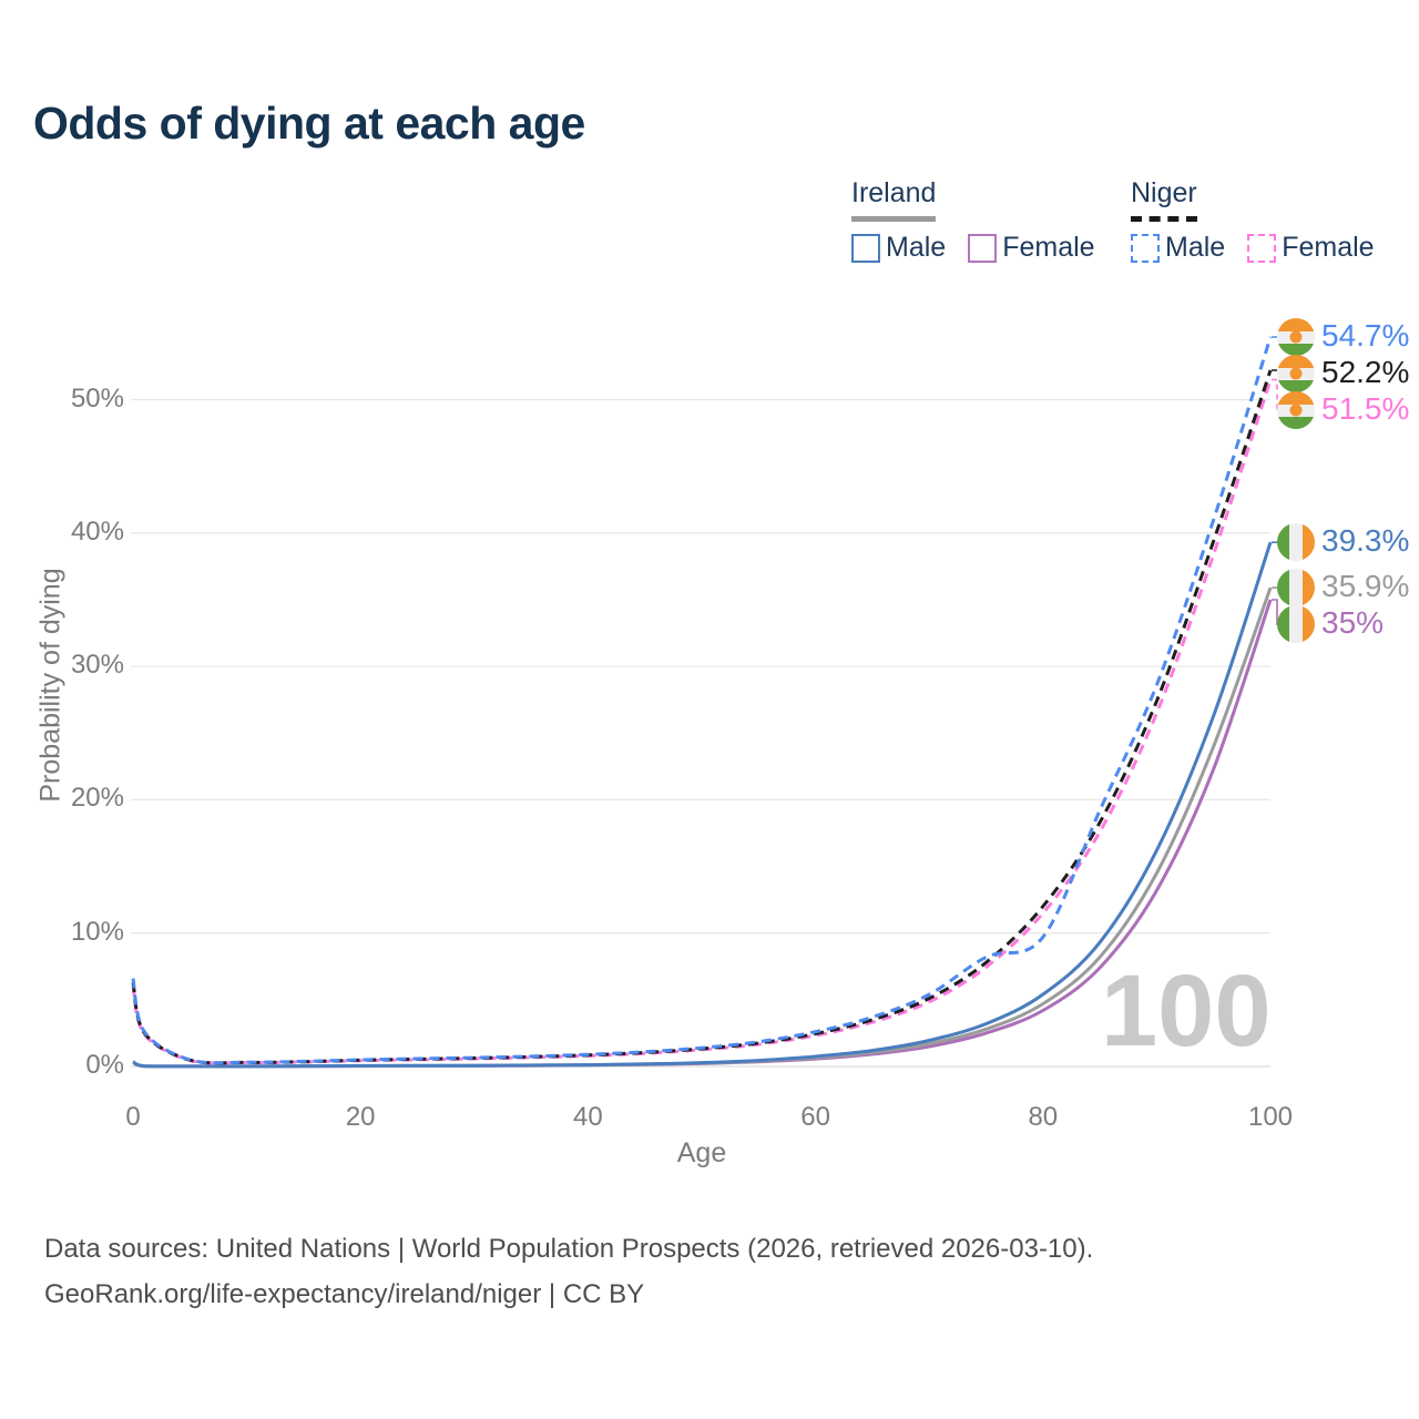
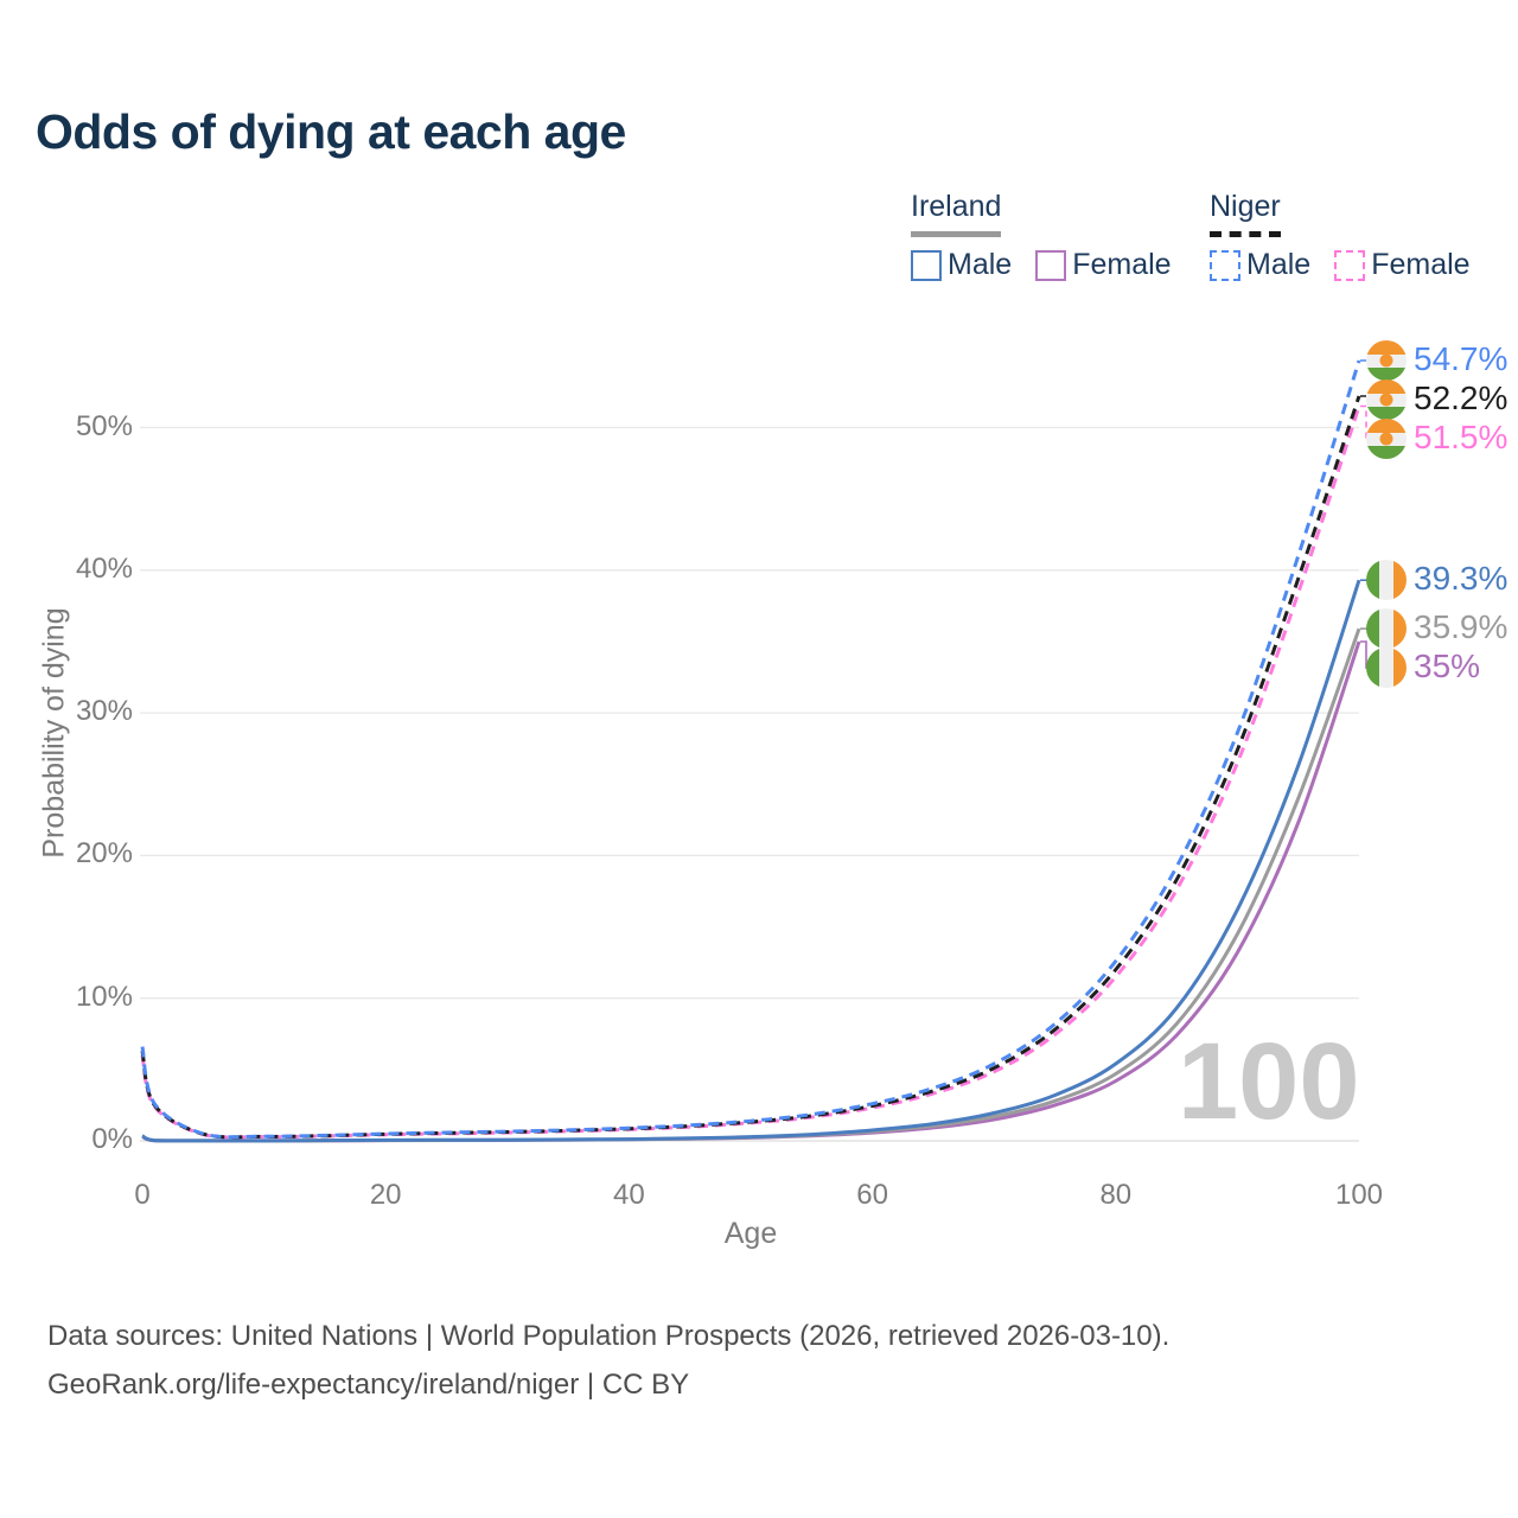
Niger Male/80: 9.7% -> 12.6%
